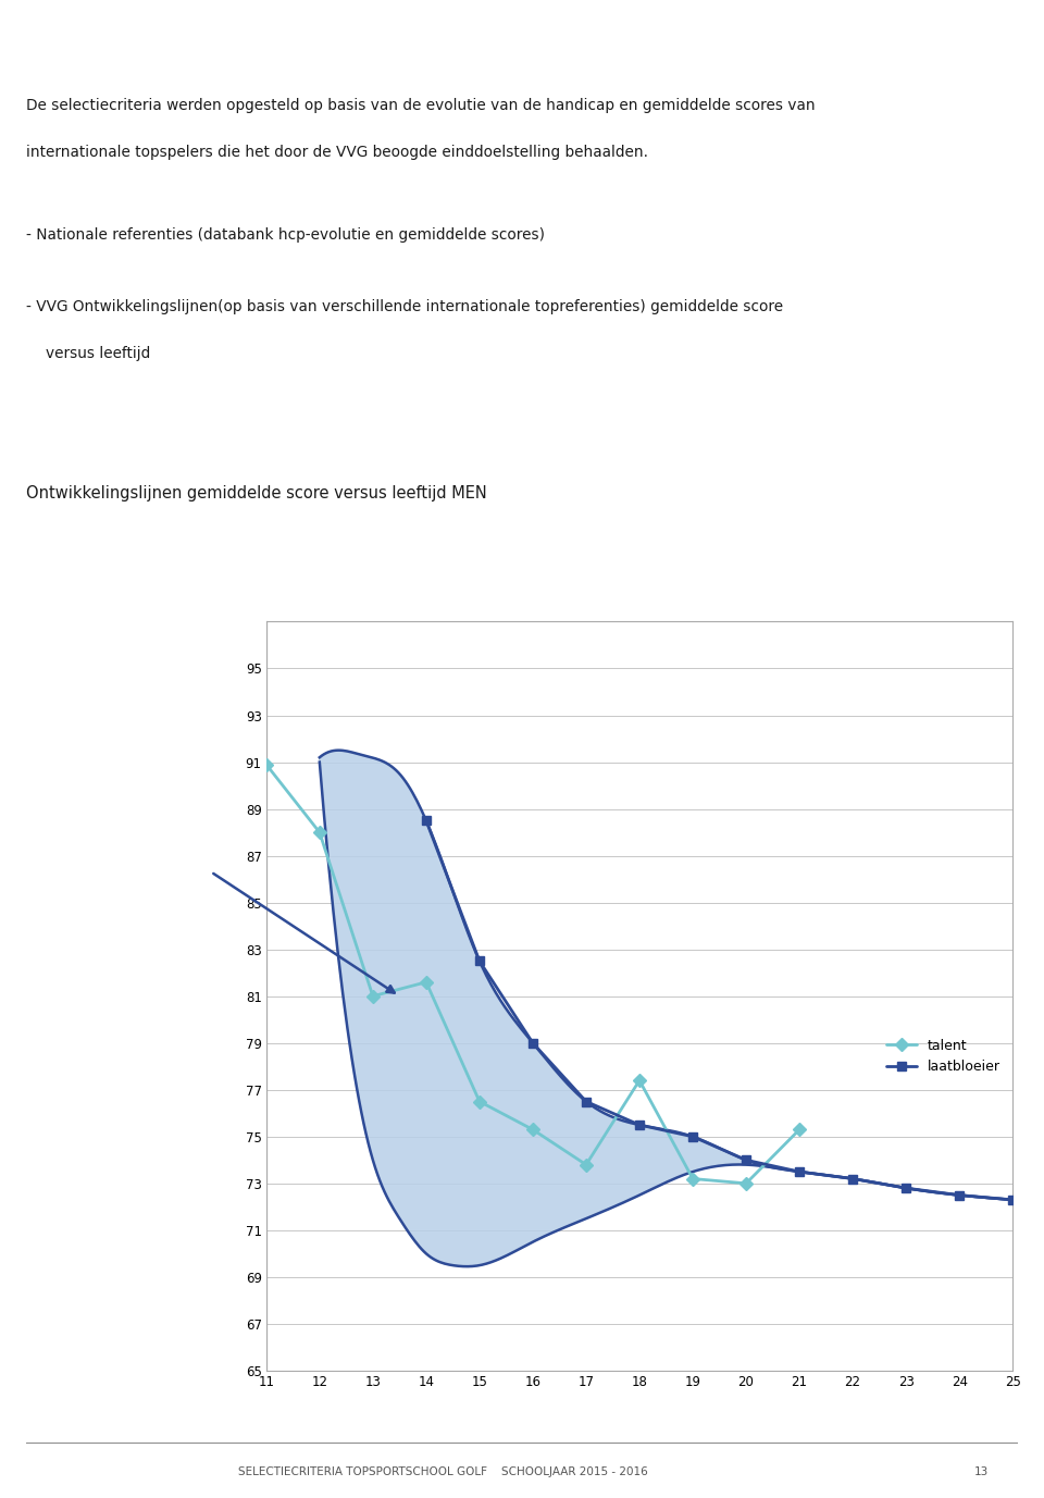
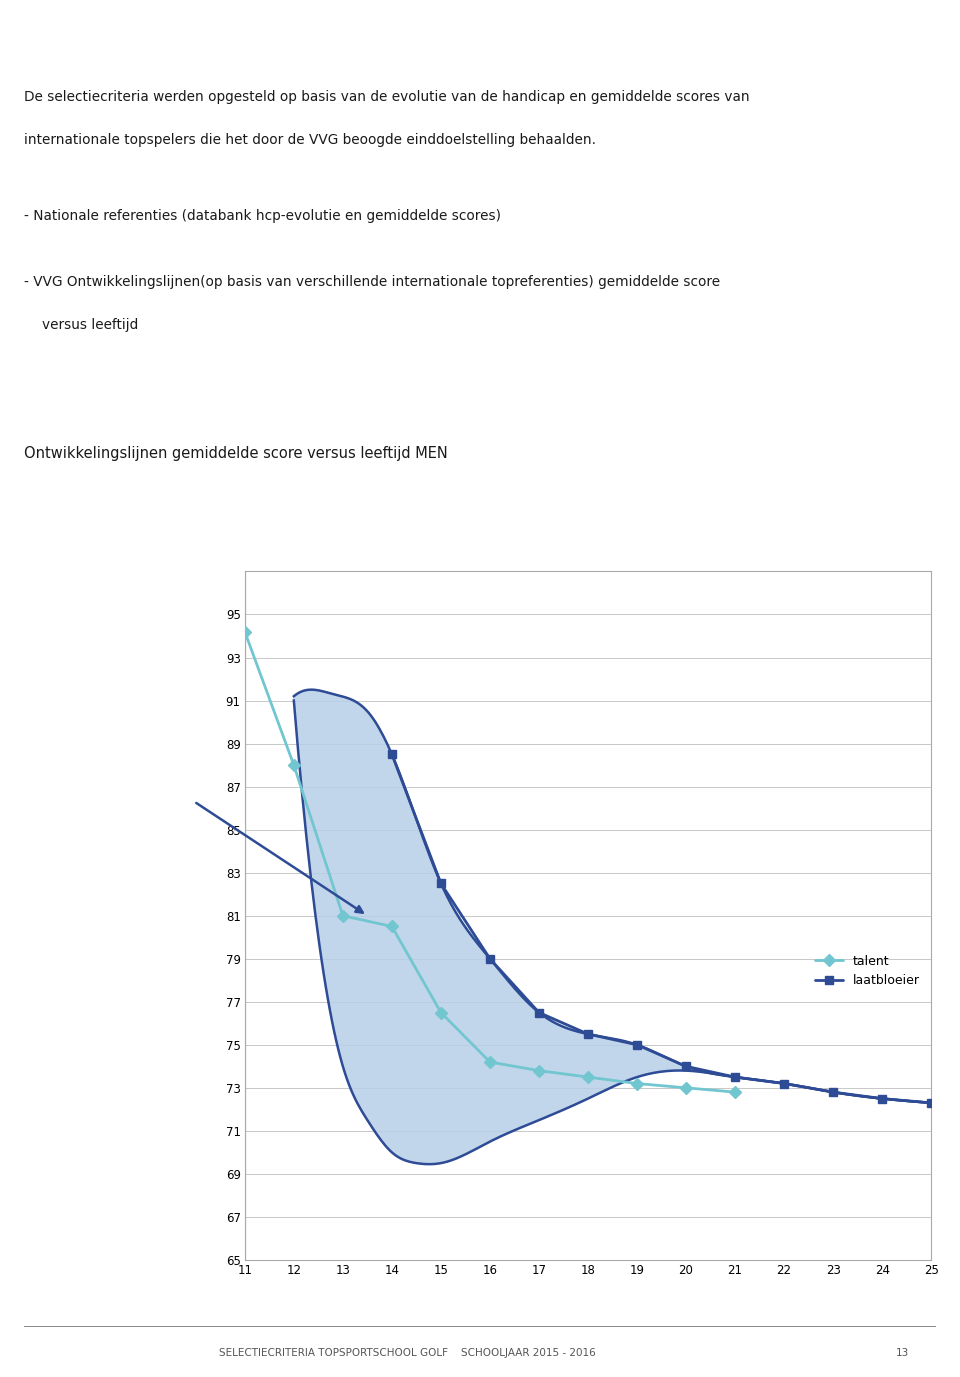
talent/11: 90.9 -> 94.2
talent/14: 81.6 -> 80.5
talent/16: 75.3 -> 74.2
talent/18: 77.4 -> 73.5
talent/21: 75.3 -> 72.8
